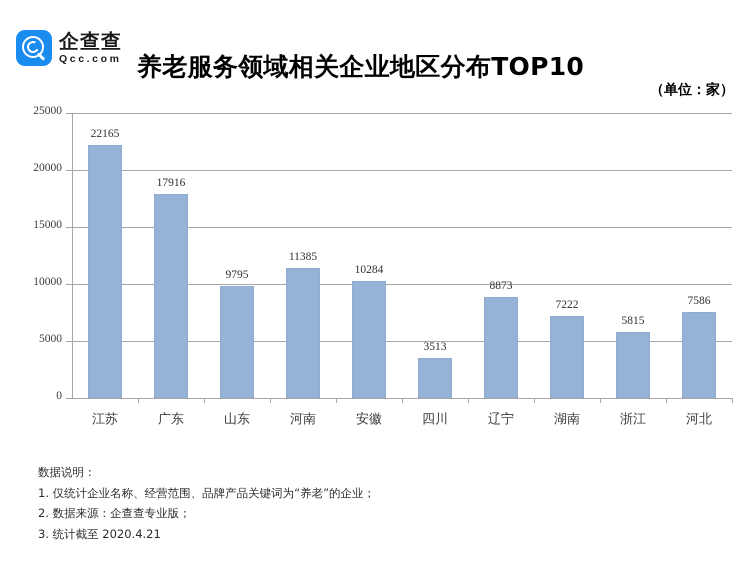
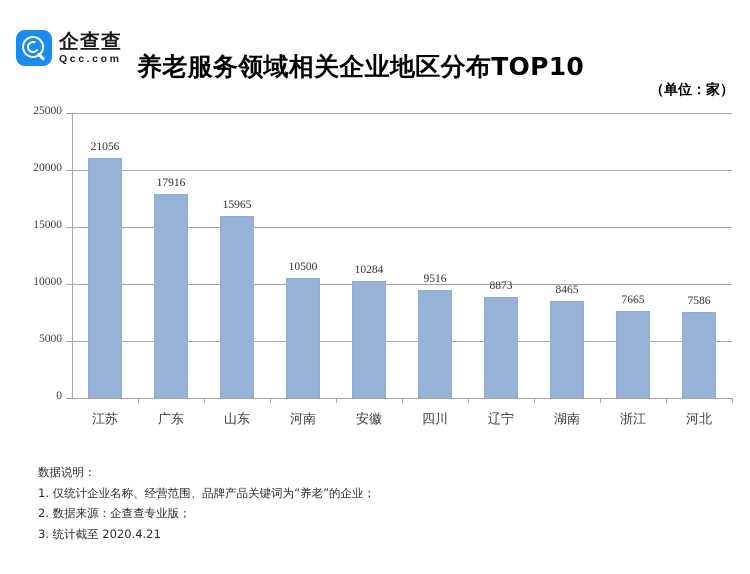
江苏: 22165 -> 21056
山东: 9795 -> 15965
河南: 11385 -> 10500
四川: 3513 -> 9516
湖南: 7222 -> 8465
浙江: 5815 -> 7665
